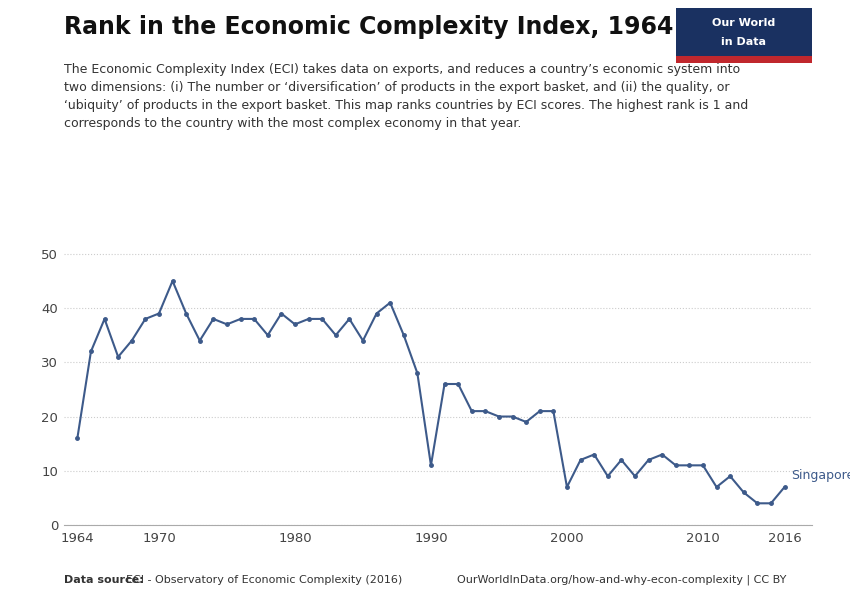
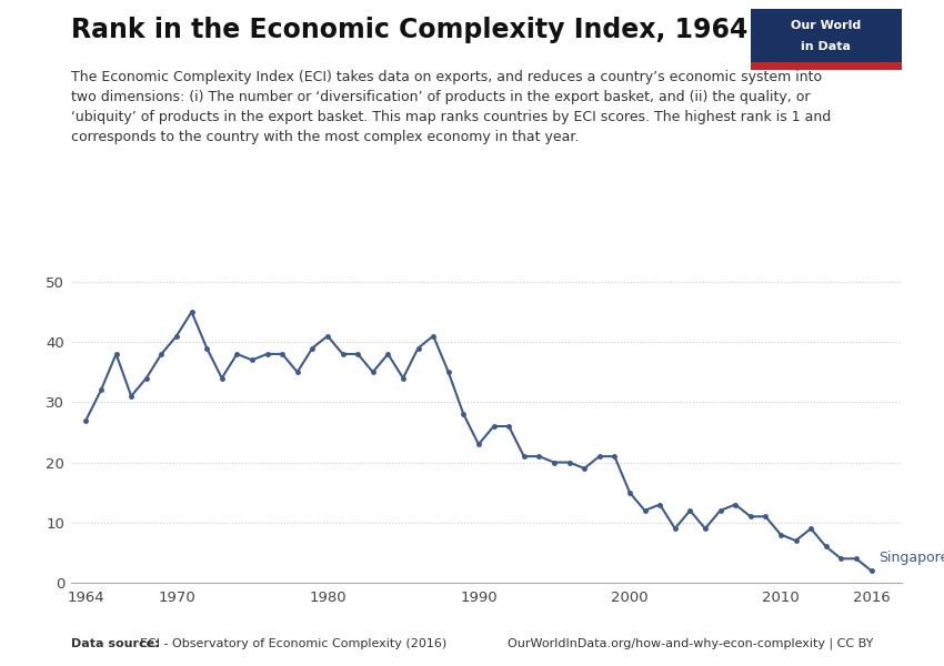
1964: 16 -> 27
1970: 39 -> 41
1980: 37 -> 41
1990: 11 -> 23
2000: 7 -> 15
2010: 11 -> 8
2016: 7 -> 2
